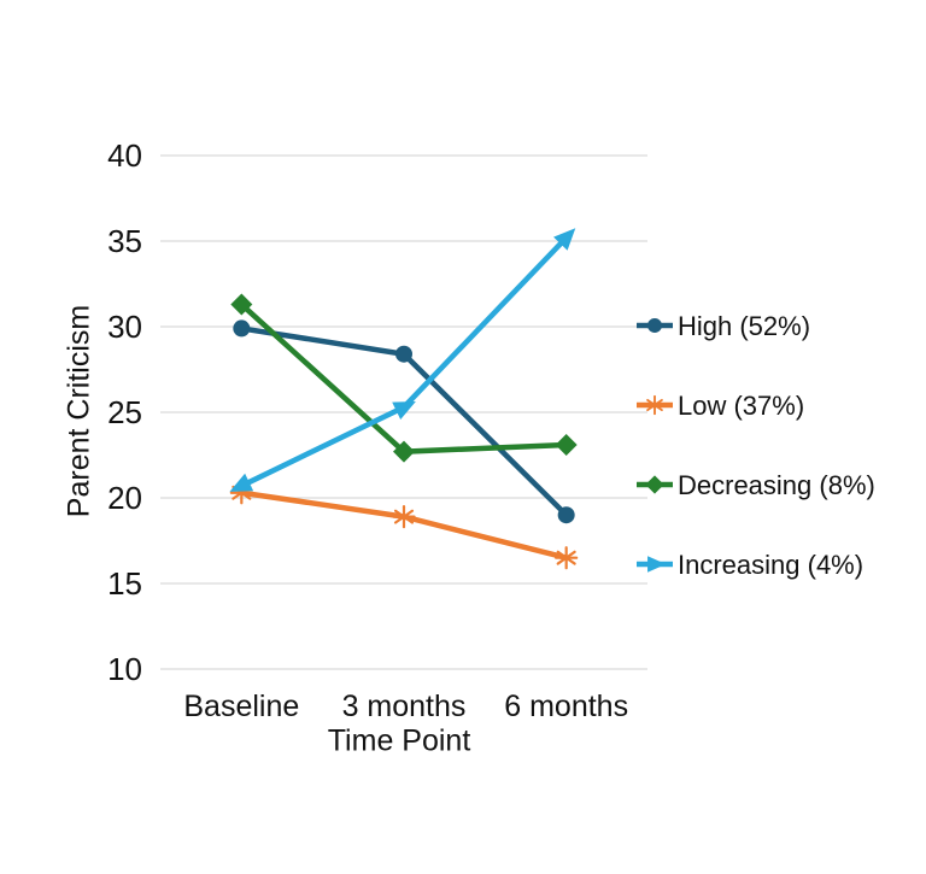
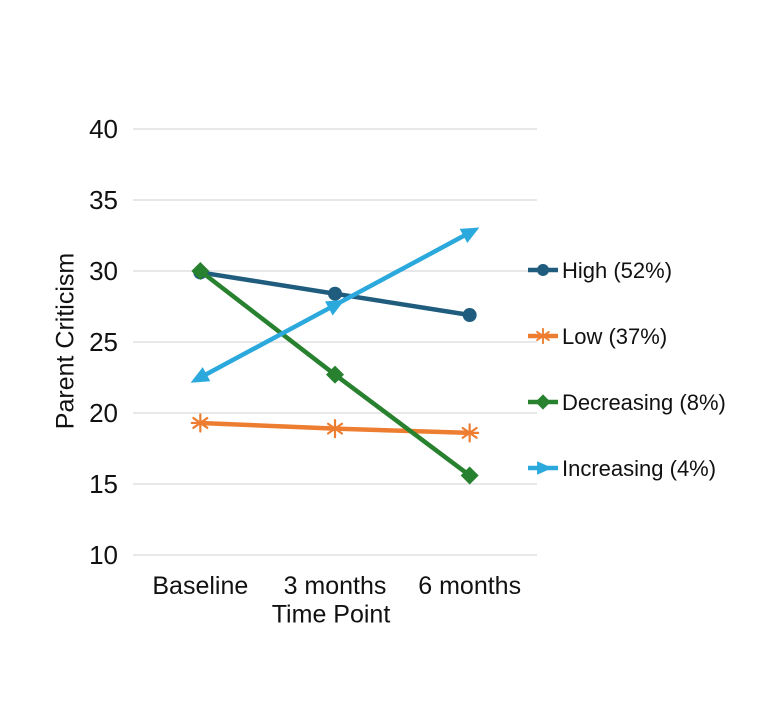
Low (37%)/Baseline: 20.3 -> 19.3
Decreasing (8%)/Baseline: 31.3 -> 30.0
Increasing (4%)/Baseline: 20.7 -> 22.5
Increasing (4%)/3 months: 25.3 -> 27.6
High (52%)/6 months: 19.0 -> 26.9
Low (37%)/6 months: 16.5 -> 18.6
Decreasing (8%)/6 months: 23.1 -> 15.6
Increasing (4%)/6 months: 35.2 -> 32.7
